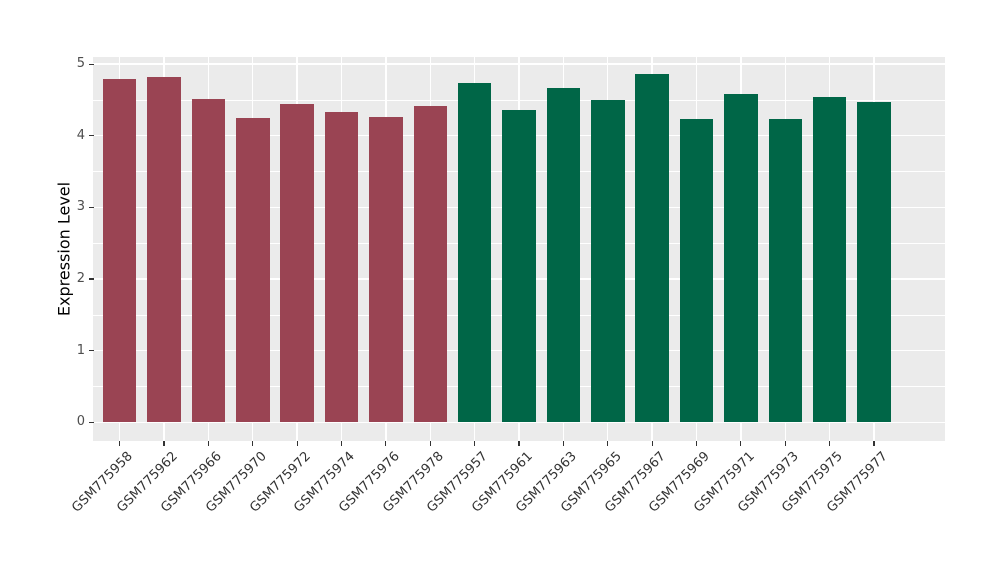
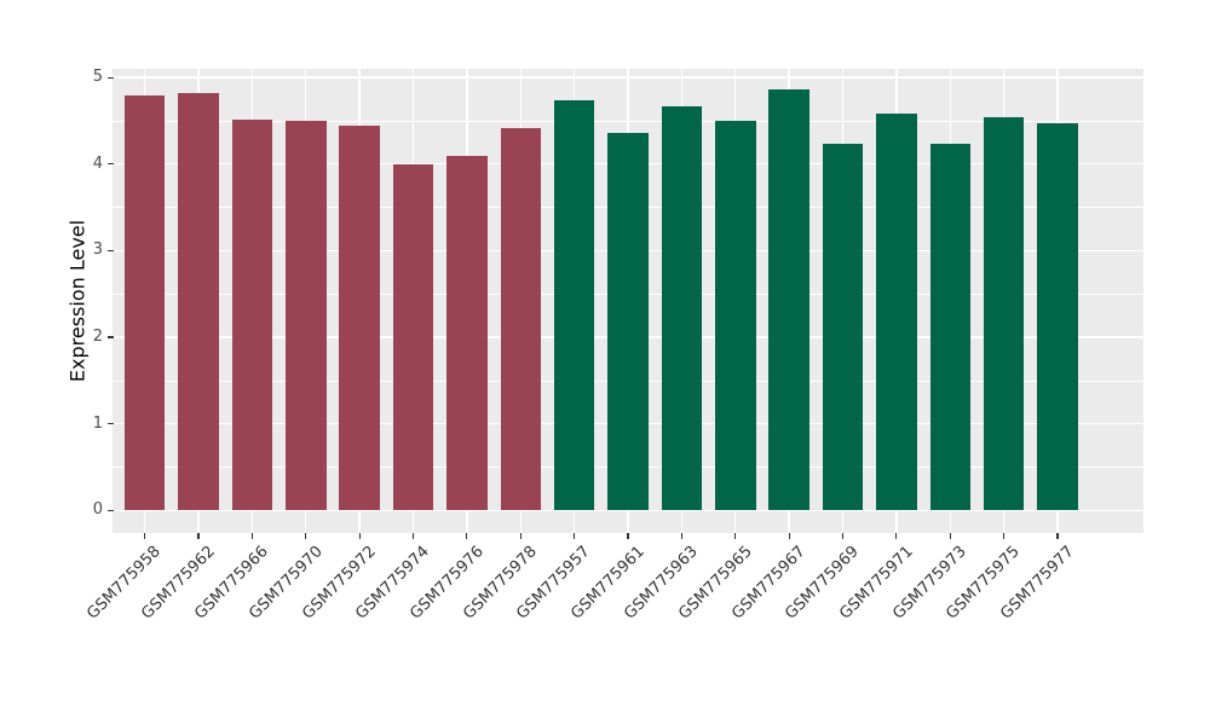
GSM775970: 4.2 -> 4.5
GSM775974: 4.3 -> 4.0
GSM775976: 4.3 -> 4.1
